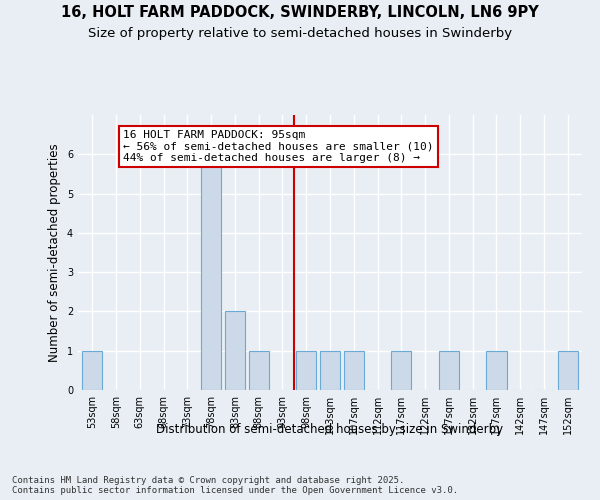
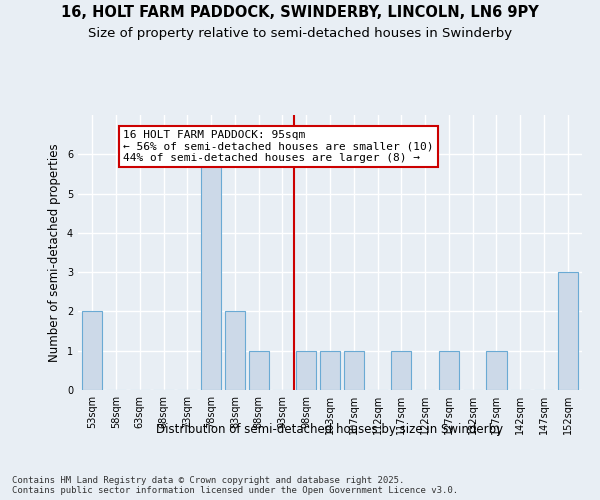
53sqm: 1 -> 2
152sqm: 1 -> 3
